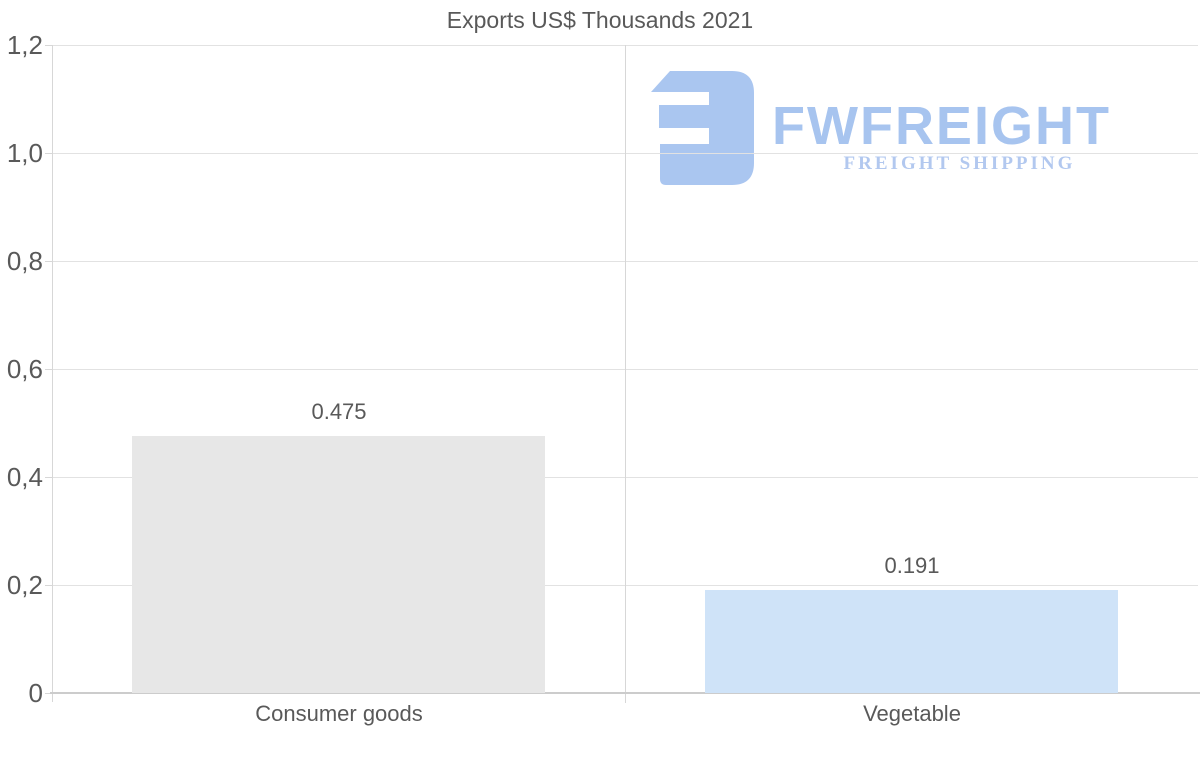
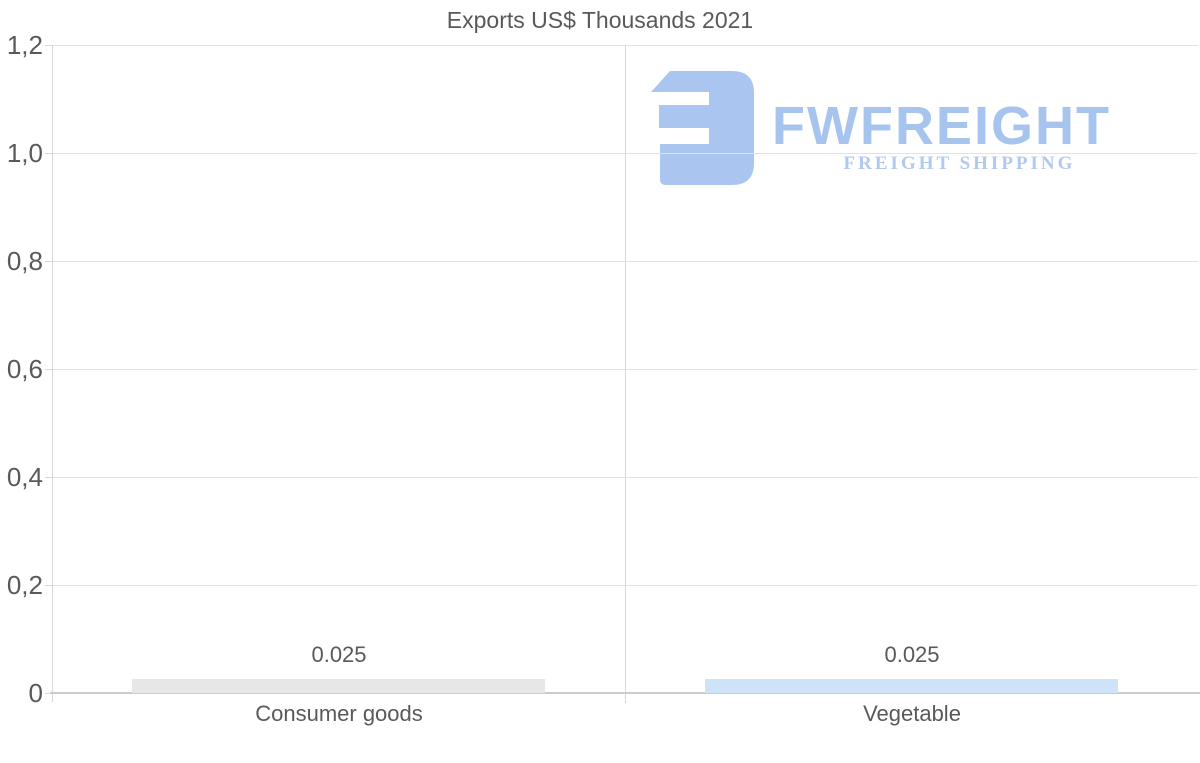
Consumer goods: 0.475 -> 0.025
Vegetable: 0.191 -> 0.025
